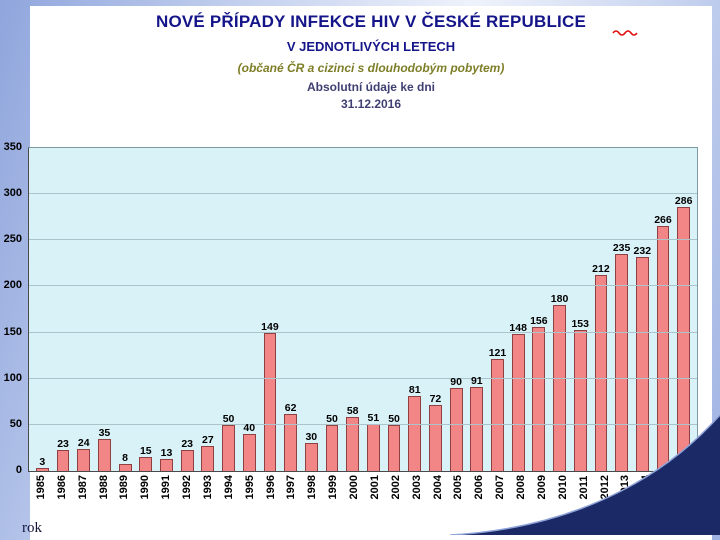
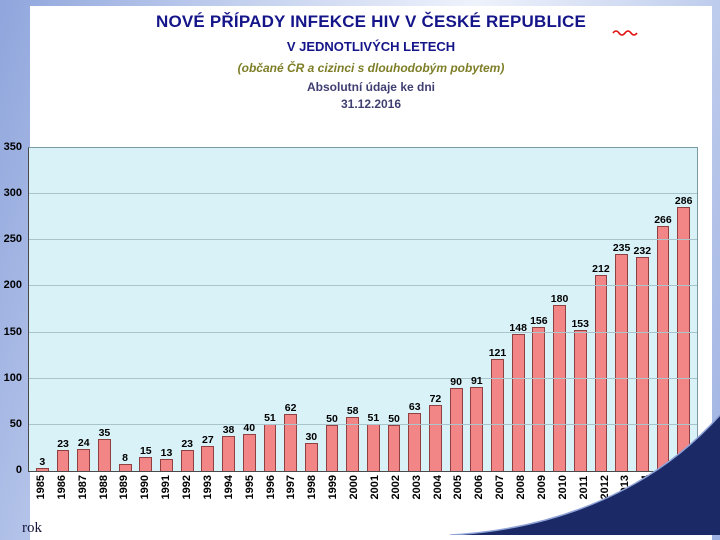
1994: 50 -> 38
1996: 149 -> 51
2003: 81 -> 63
